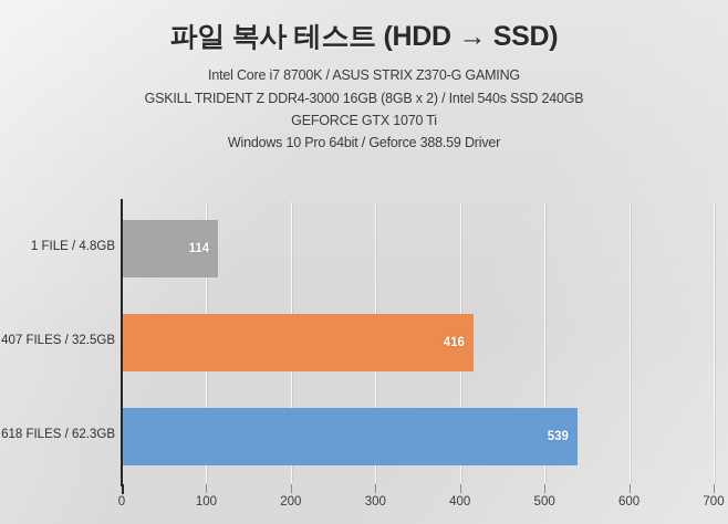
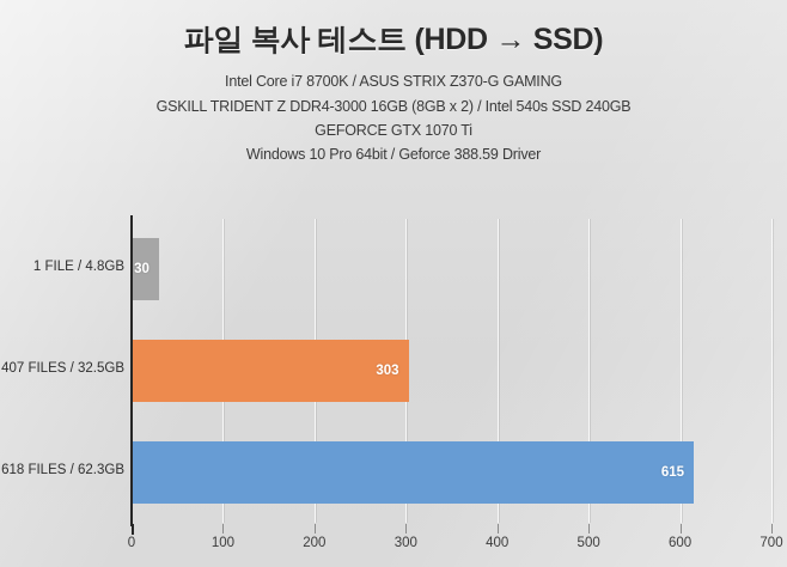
1 FILE / 4.8GB: 114 -> 30
407 FILES / 32.5GB: 416 -> 303
618 FILES / 62.3GB: 539 -> 615
